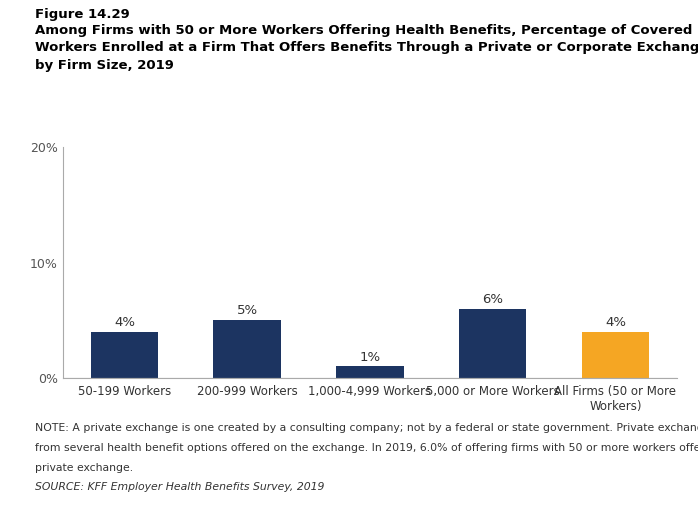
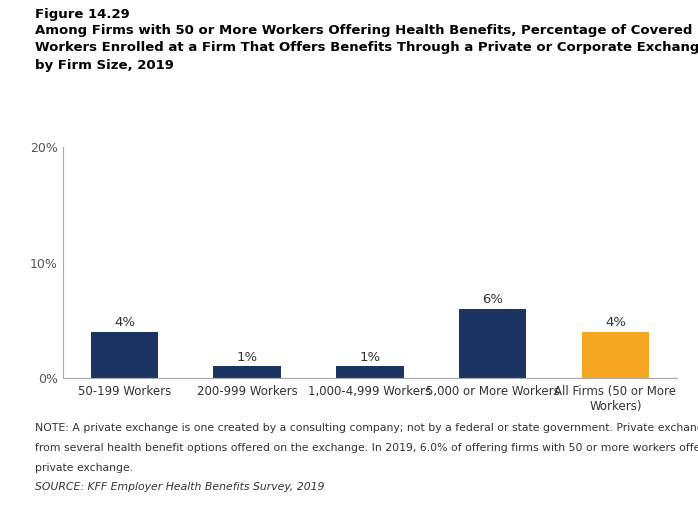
200-999 Workers: 5% -> 1%
